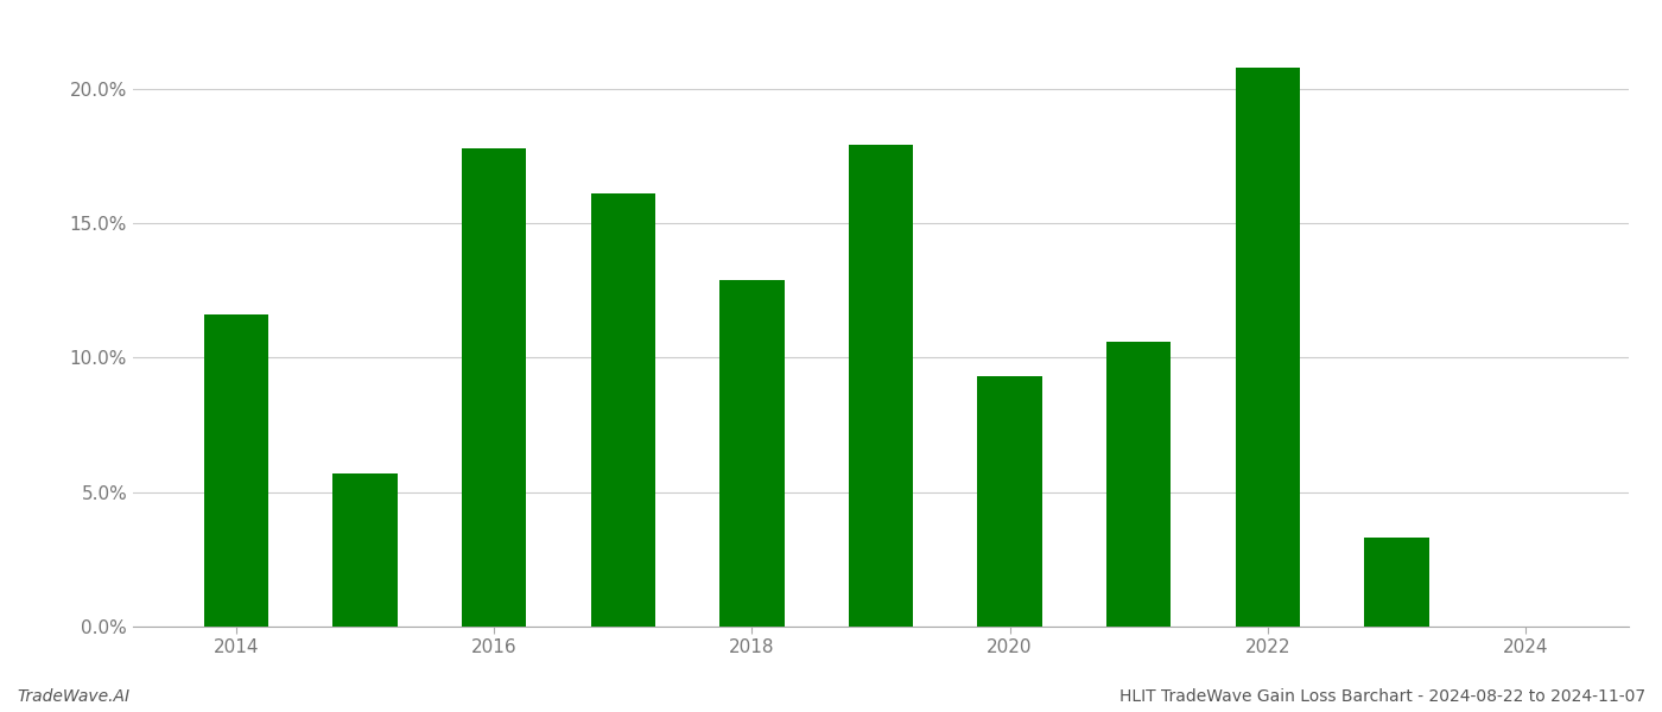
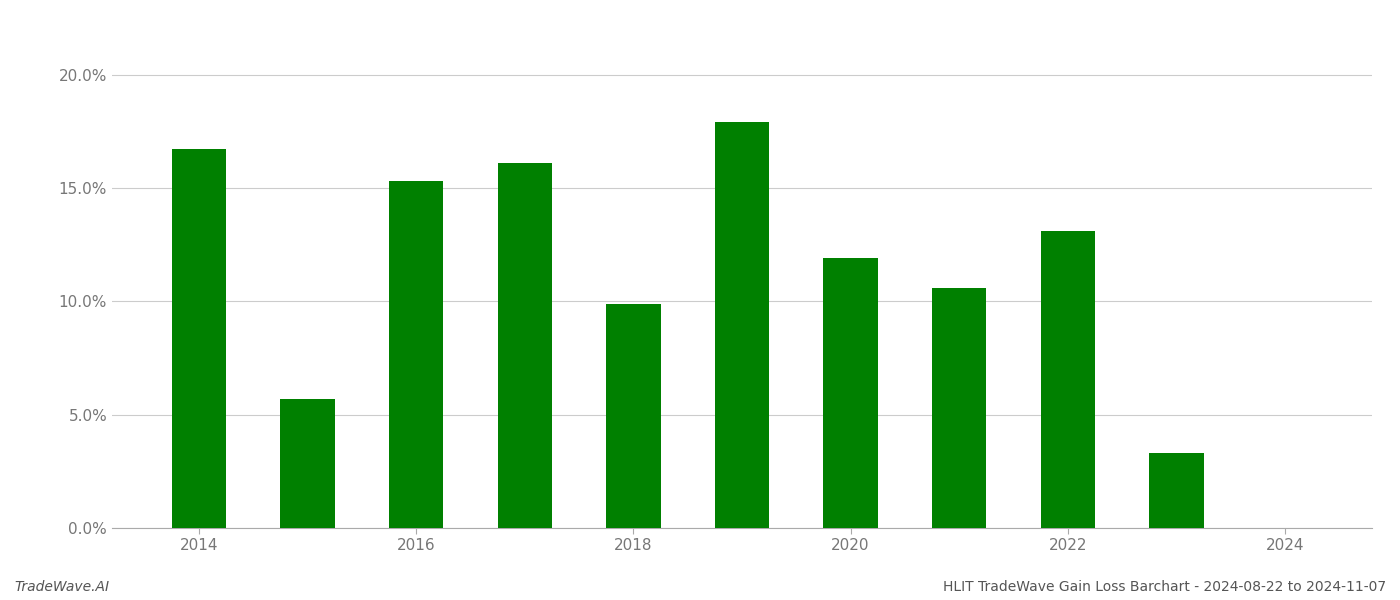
2014: 11.6% -> 16.7%
2016: 17.8% -> 15.3%
2018: 12.9% -> 9.9%
2020: 9.3% -> 11.9%
2022: 20.8% -> 13.1%
